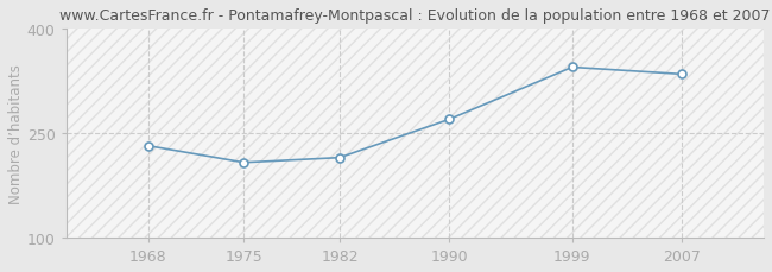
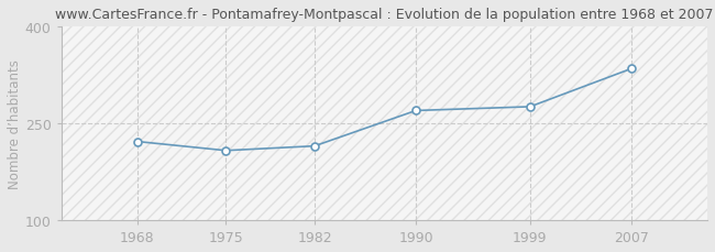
1968: 232 -> 222
1999: 345 -> 276
